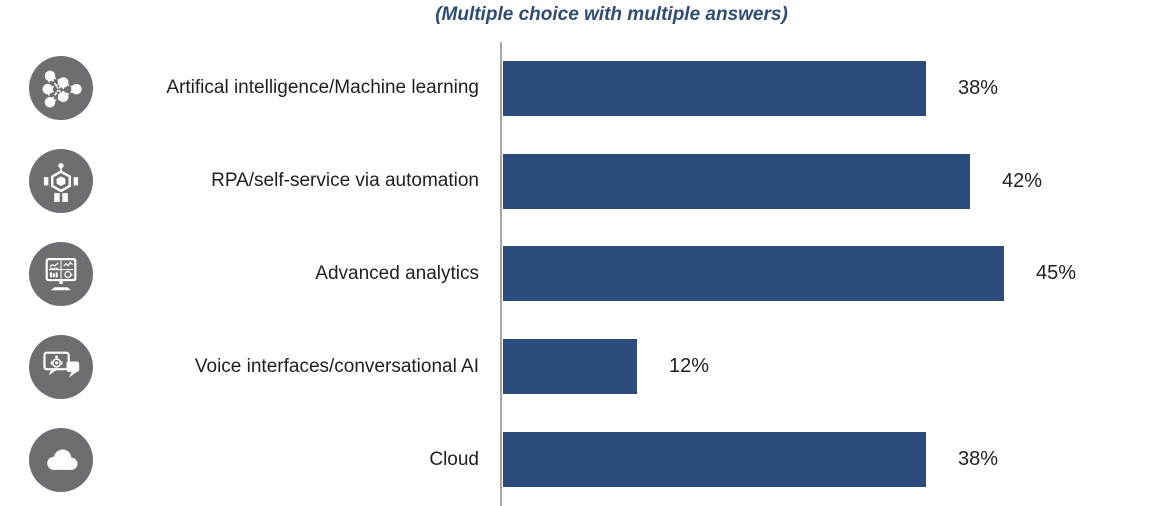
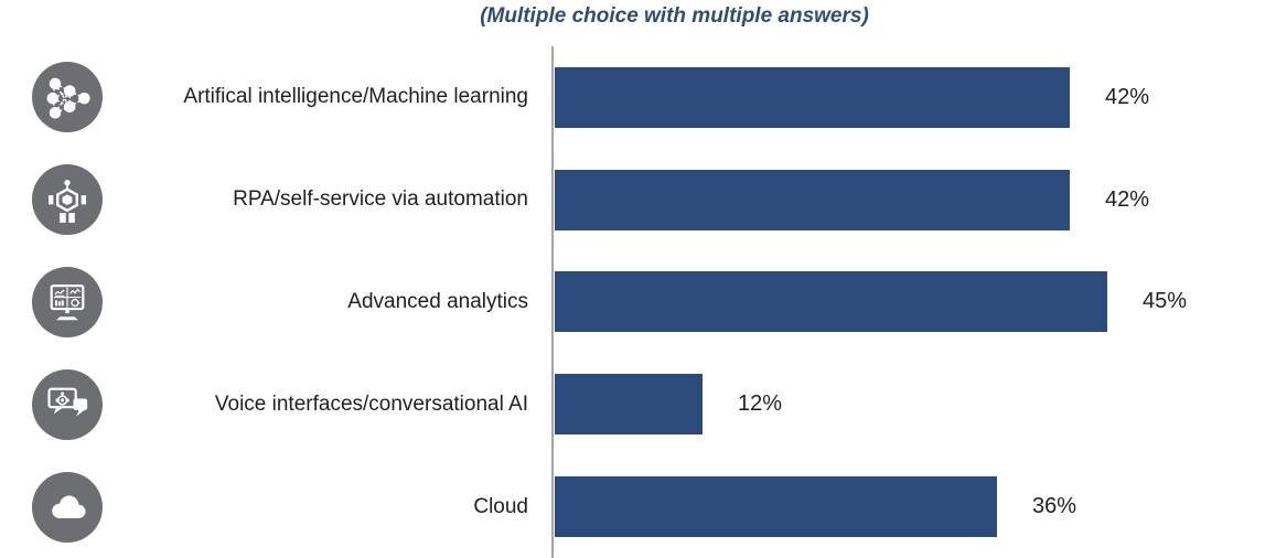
Artifical intelligence/Machine learning: 38% -> 42%
Cloud: 38% -> 36%
